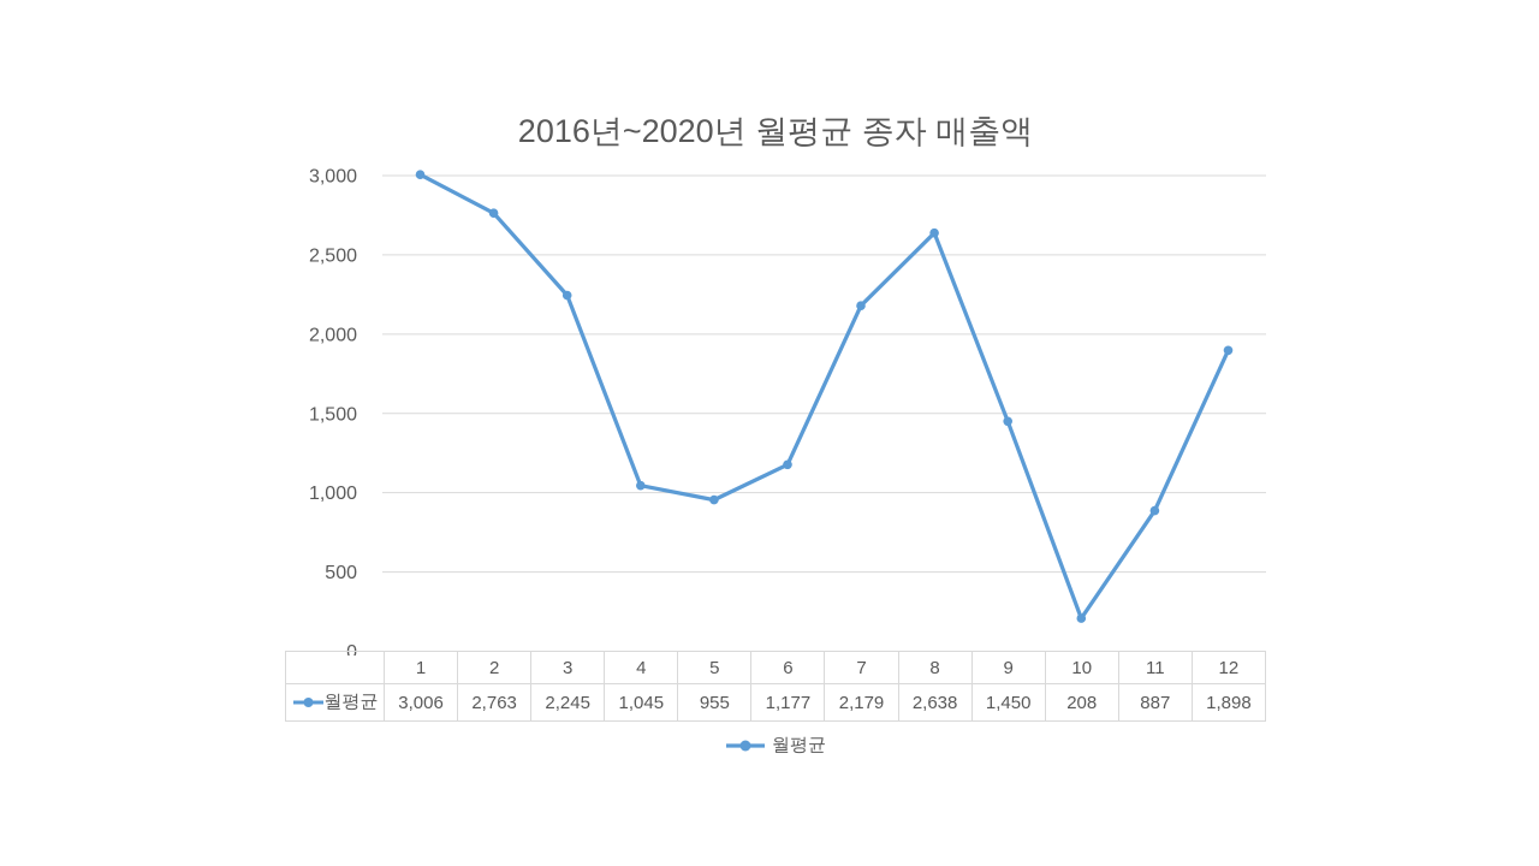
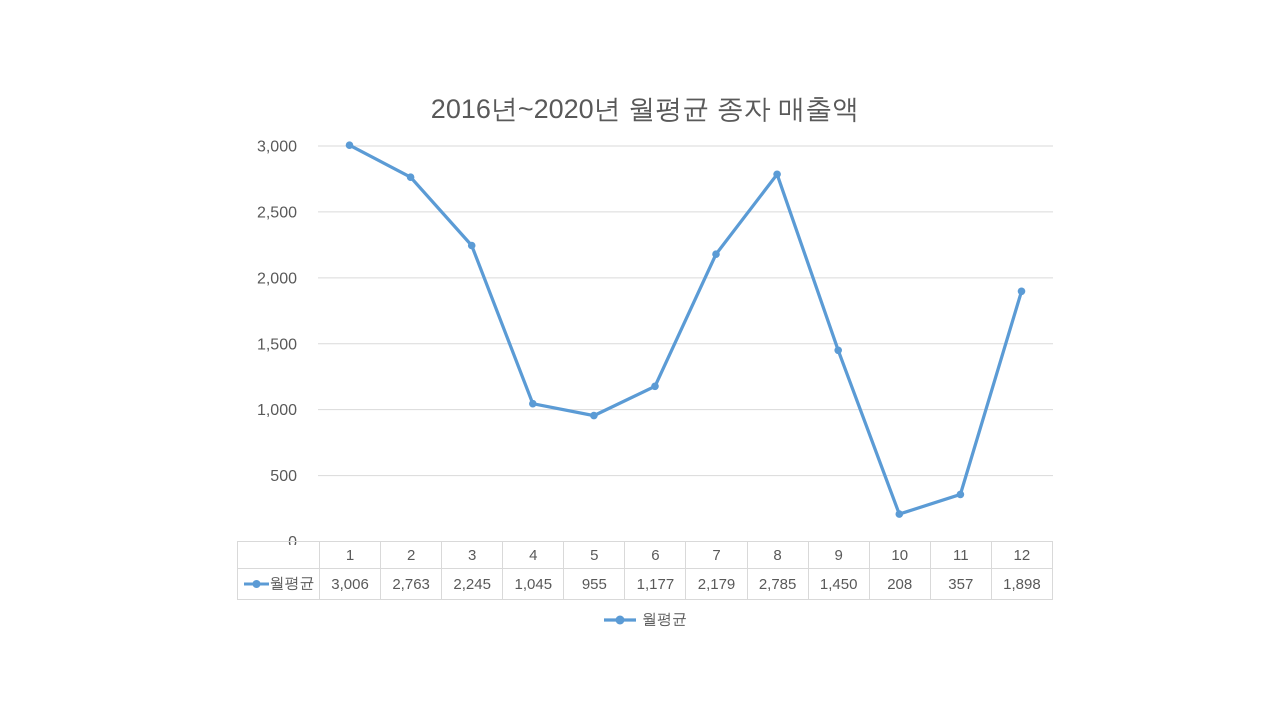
8: 2,638 -> 2,785
11: 887 -> 357
